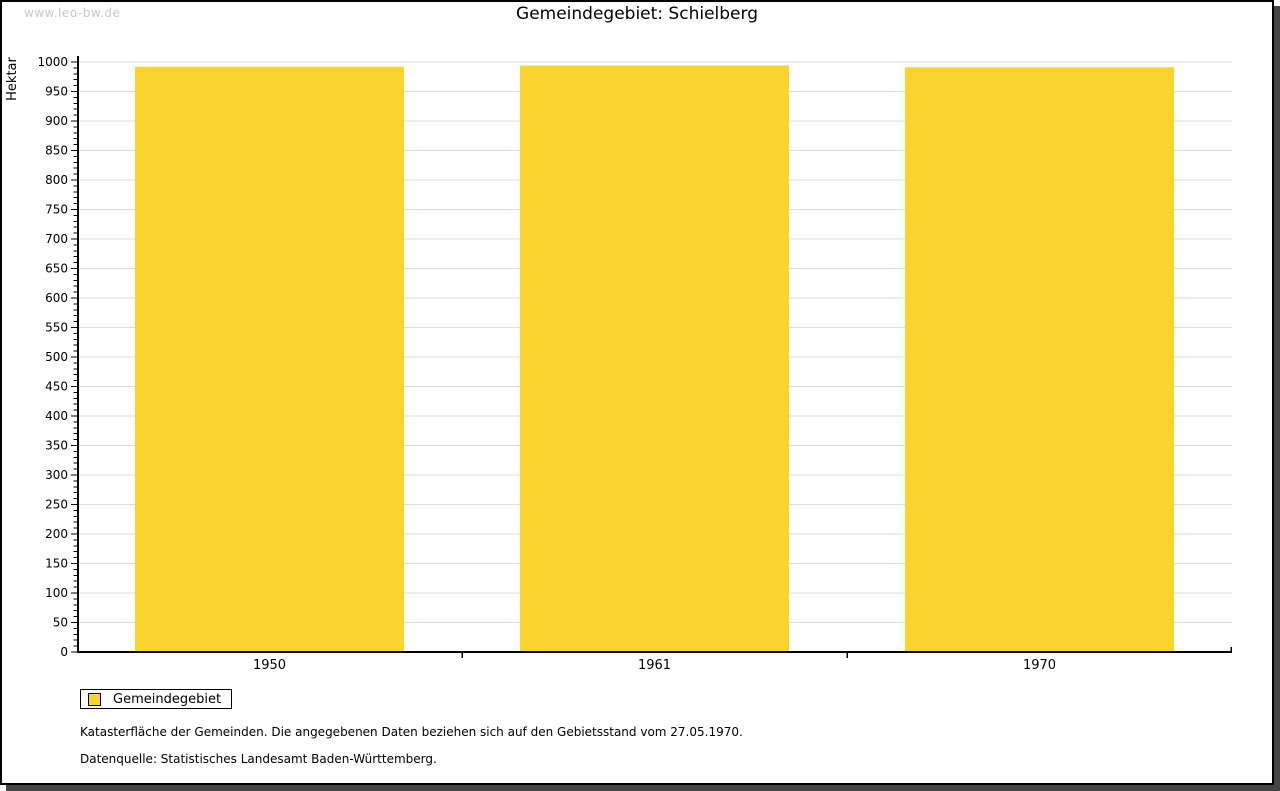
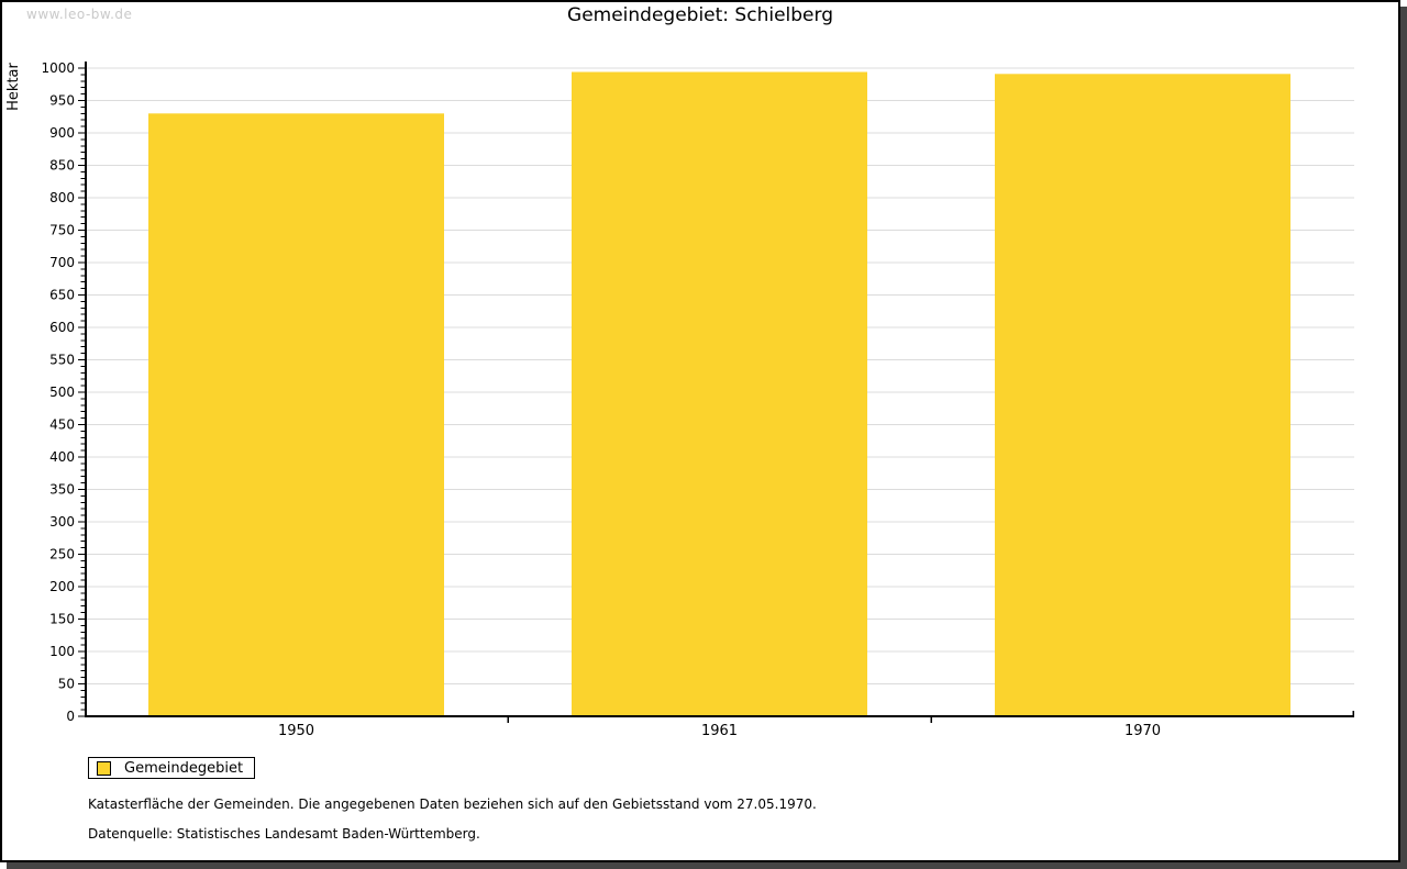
1950: 990 -> 930
